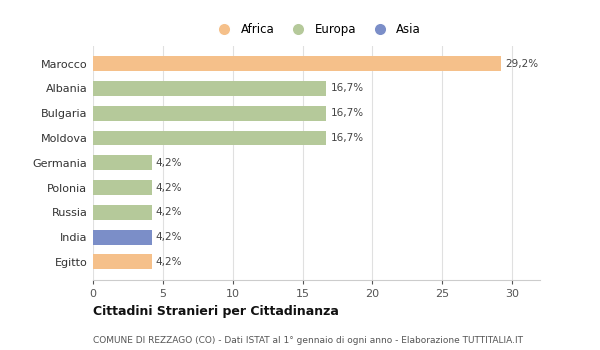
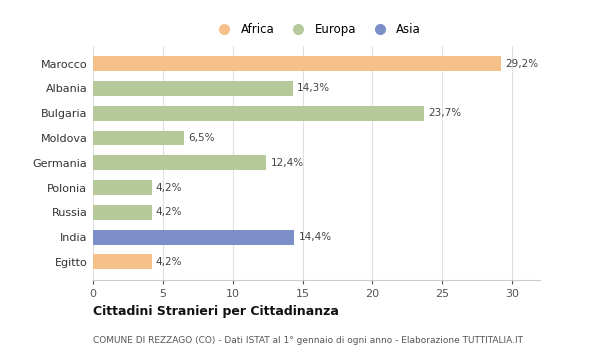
Albania: 16,7% -> 14,3%
Bulgaria: 16,7% -> 23,7%
Moldova: 16,7% -> 6,5%
Germania: 4,2% -> 12,4%
India: 4,2% -> 14,4%
